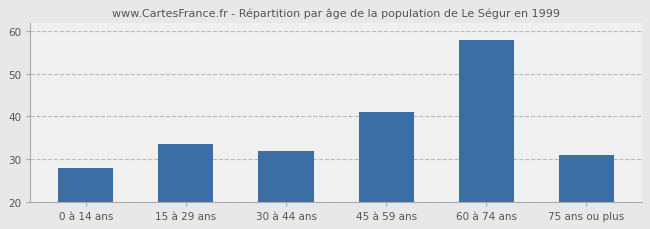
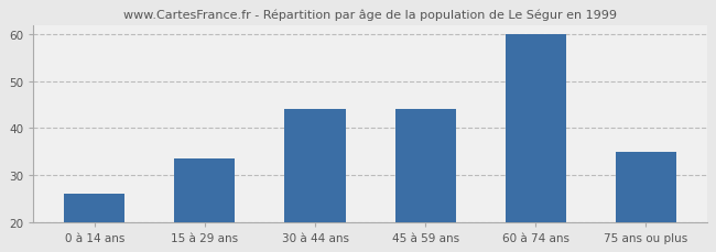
0 à 14 ans: 28.0 -> 26.0
30 à 44 ans: 32.0 -> 44.0
45 à 59 ans: 41.0 -> 44.0
60 à 74 ans: 58.0 -> 60.0
75 ans ou plus: 31.0 -> 35.0
